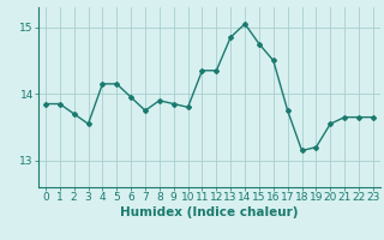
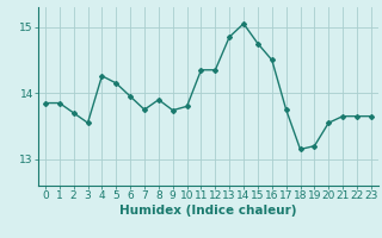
4: 14.15 -> 14.26
9: 13.85 -> 13.74
